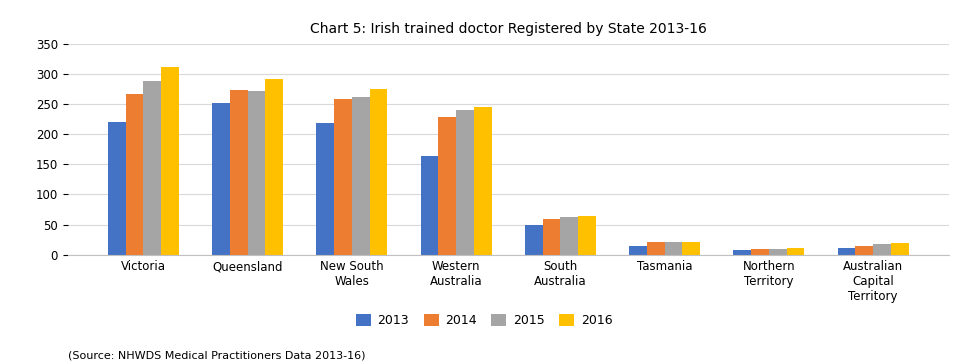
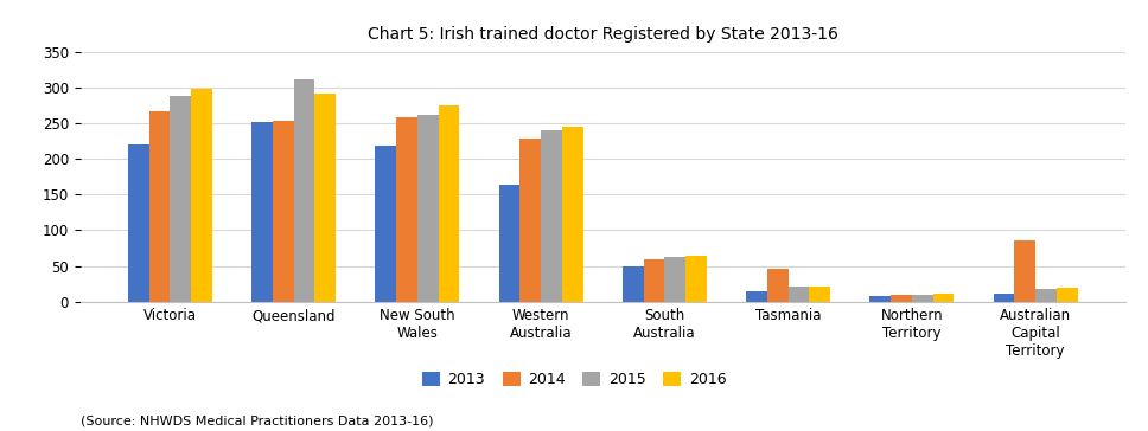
2016/Victoria: 311 -> 298
2014/Queensland: 274 -> 254
2015/Queensland: 272 -> 312
2014/Tasmania: 22 -> 46
2014/Australian Capital Territory: 14 -> 86
